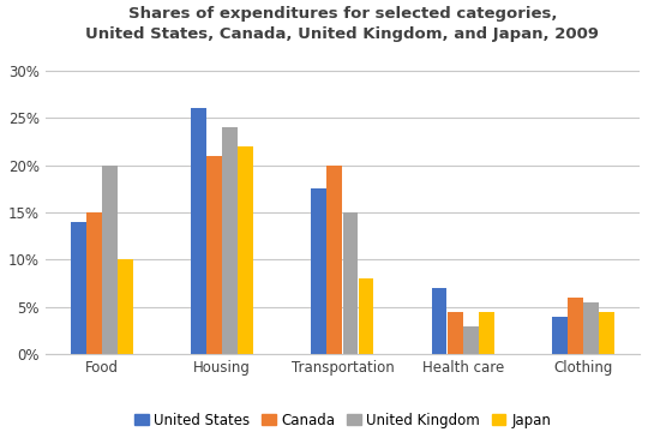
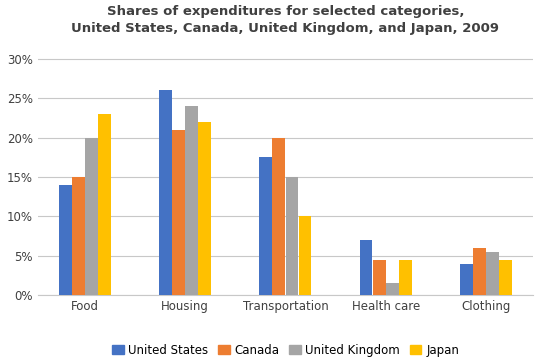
Japan/Food: 10.0% -> 23.0%
Japan/Transportation: 8.0% -> 10.0%
United Kingdom/Health care: 3.0% -> 1.5%
